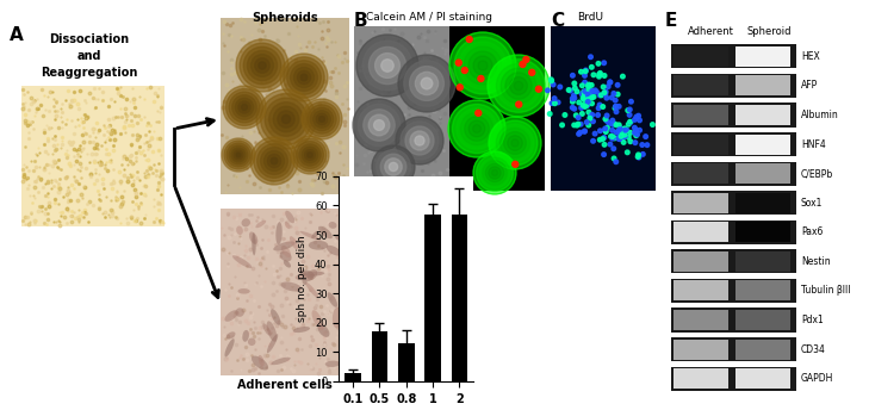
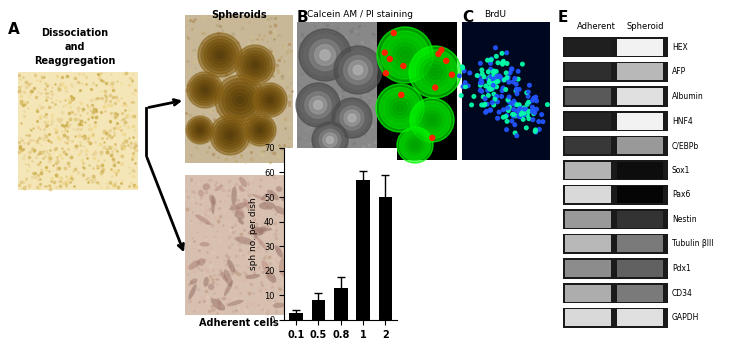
0.5: 17 -> 8
2: 57 -> 50
